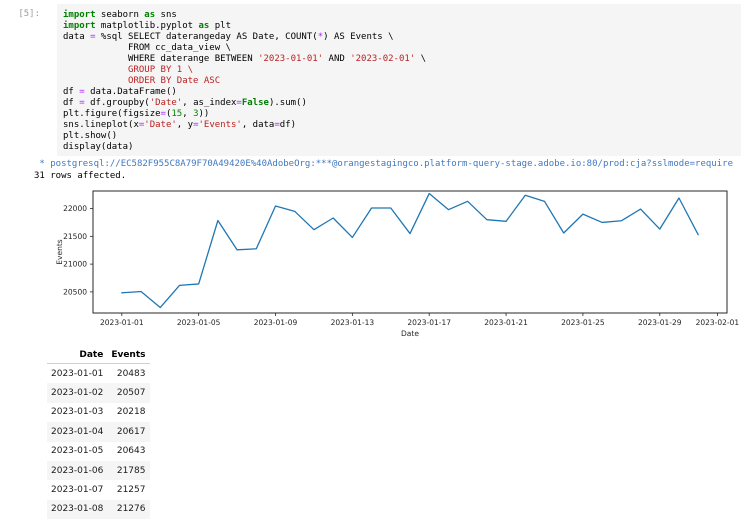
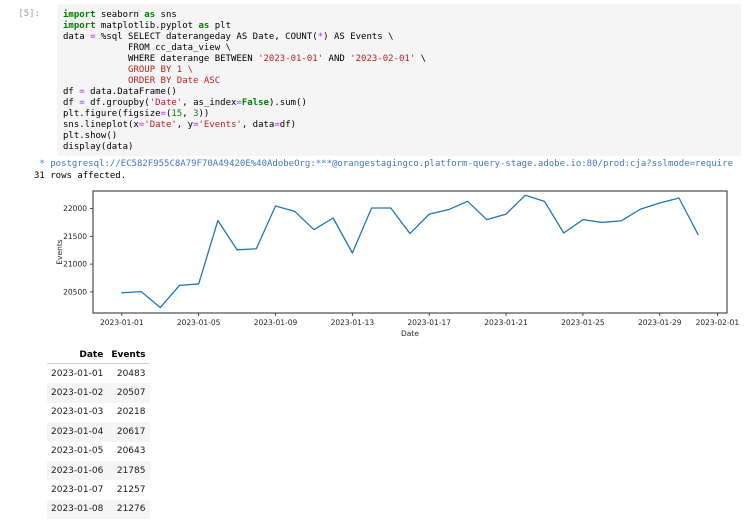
2023-01-13: 21500 -> 21200
2023-01-17: 22300 -> 21900
2023-01-21: 21800 -> 21900
2023-01-25: 21900 -> 21800
2023-01-29: 21600 -> 22100
